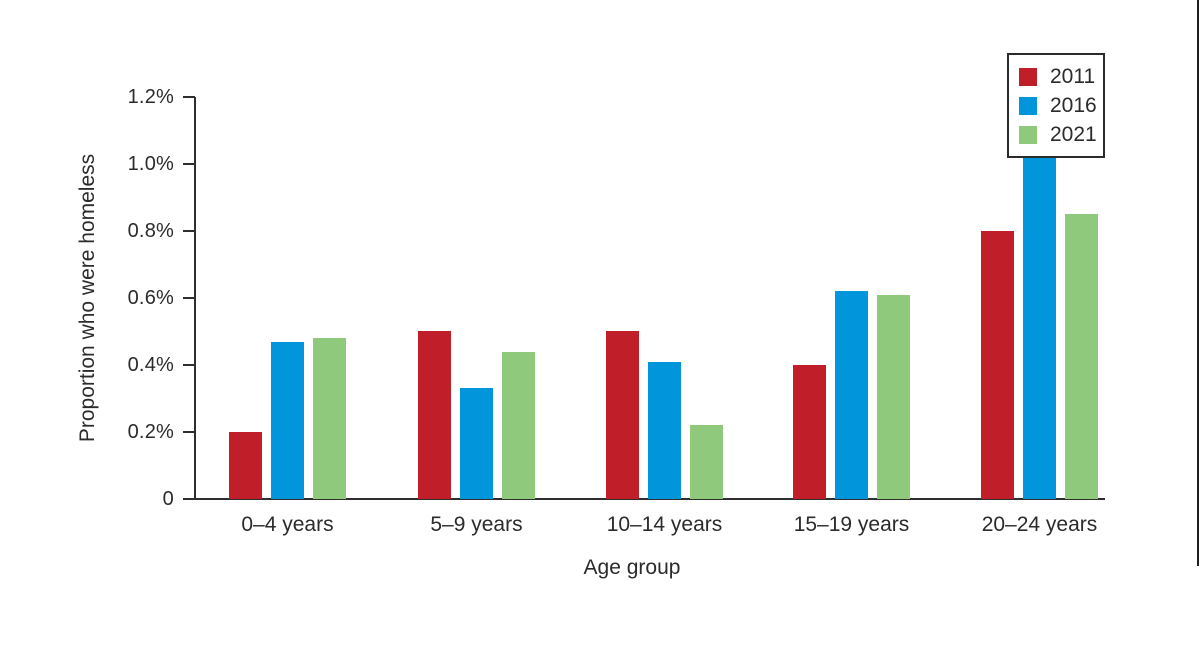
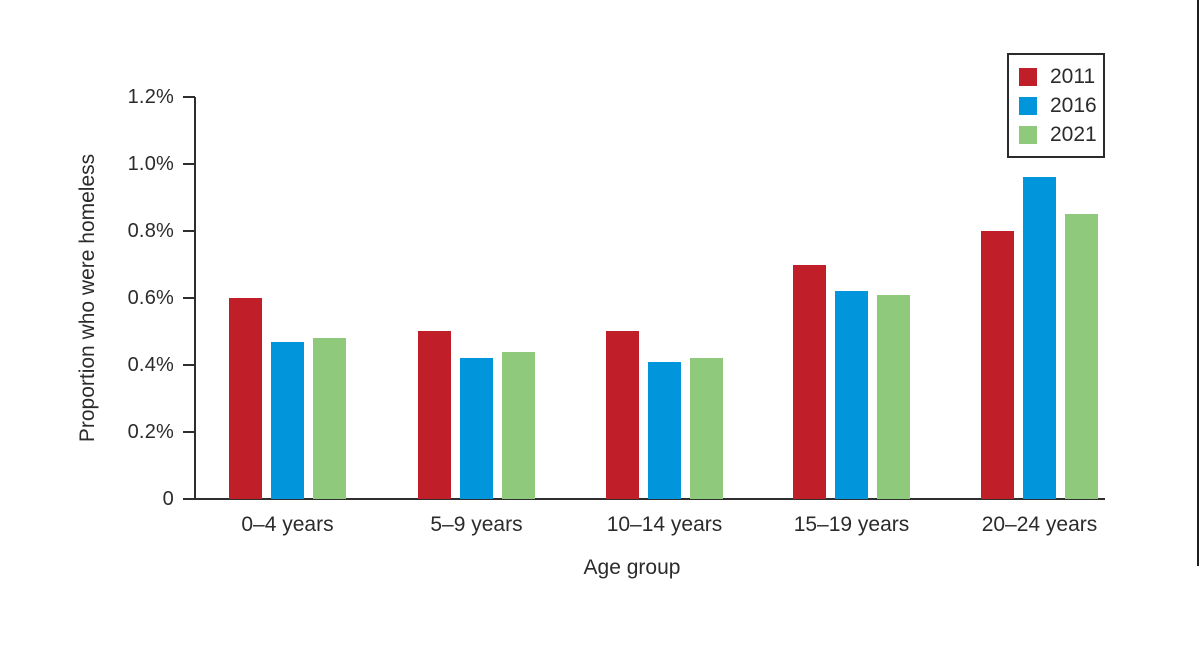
2011/0–4 years: 0.2% -> 0.6%
2016/5–9 years: 0.33% -> 0.42%
2021/10–14 years: 0.22% -> 0.42%
2011/15–19 years: 0.4% -> 0.7%
2016/20–24 years: 1.02% -> 0.96%
